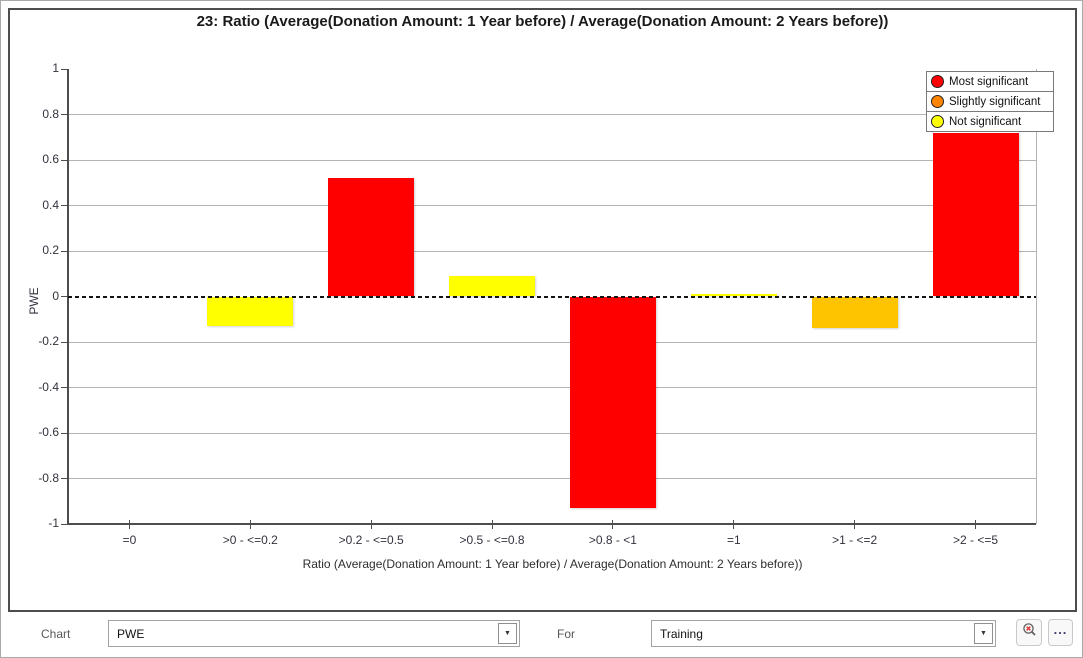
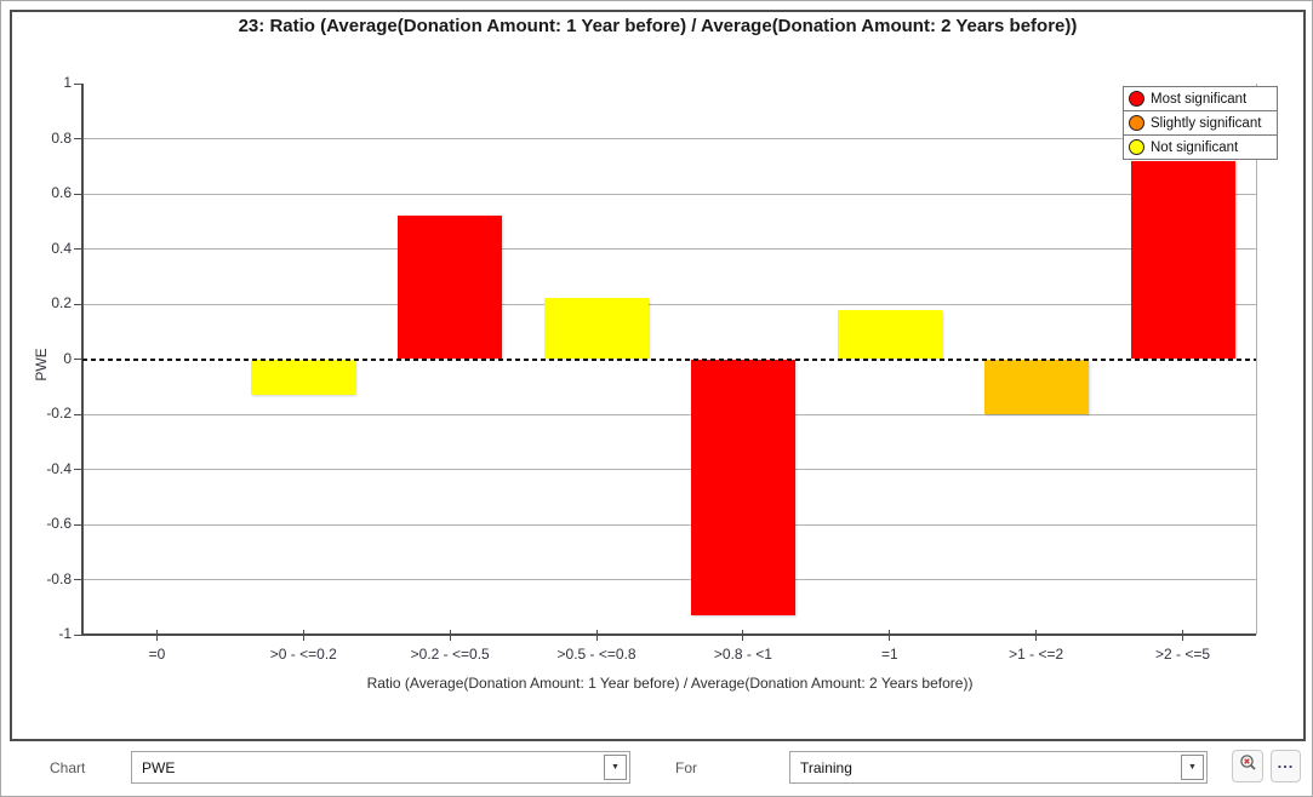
>0.5 - <=0.8: 0.09 -> 0.22
=1: 0.01 -> 0.18
>1 - <=2: -0.14 -> -0.20
